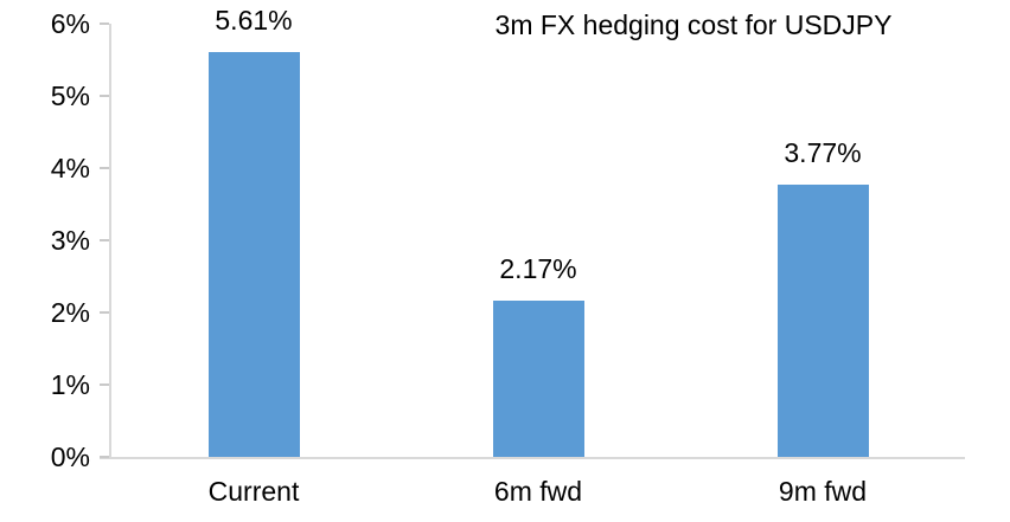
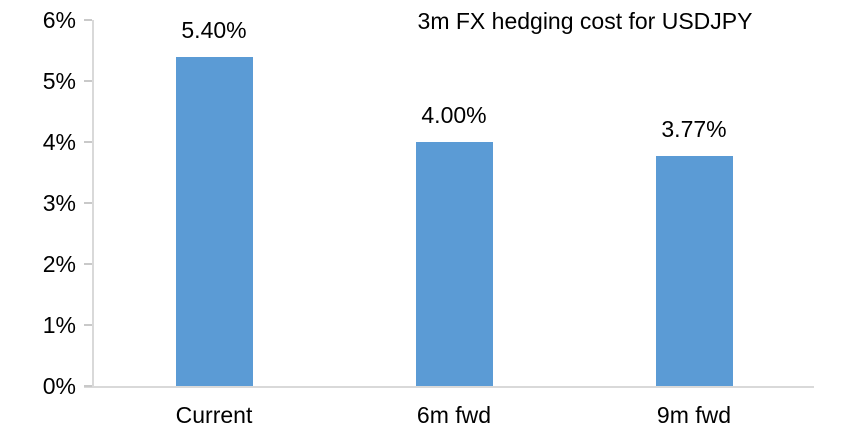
Current: 5.61% -> 5.40%
6m fwd: 2.17% -> 4.00%
